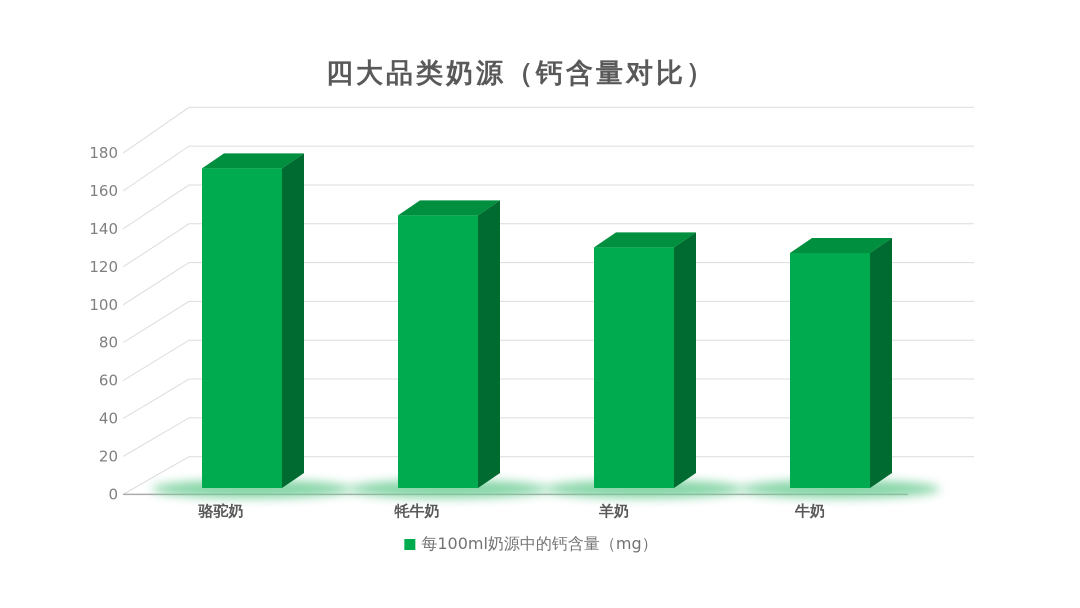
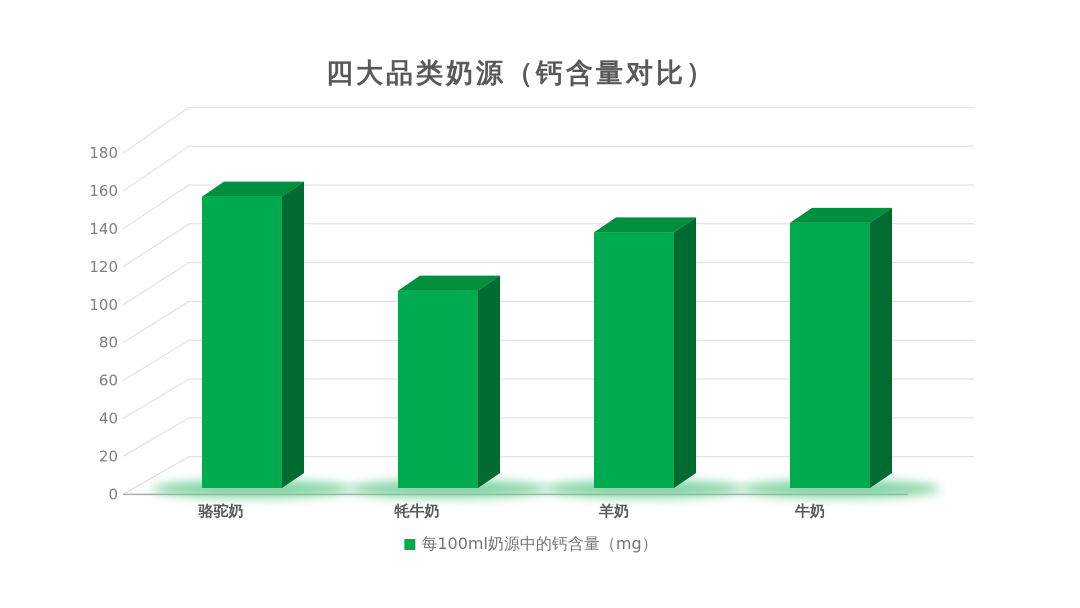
骆驼奶: 170 -> 155
牦牛奶: 145 -> 105
羊奶: 128 -> 136
牛奶: 125 -> 141
